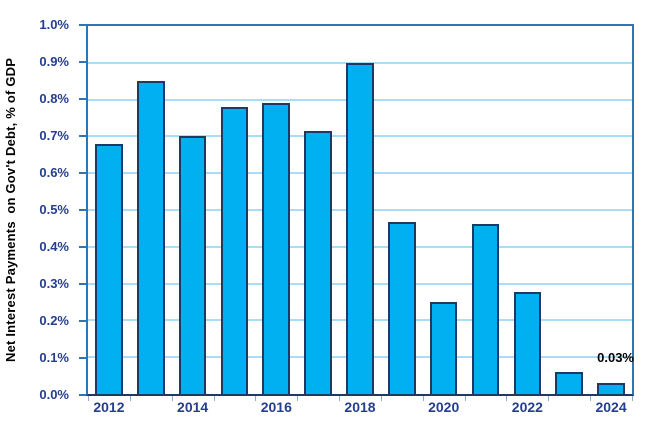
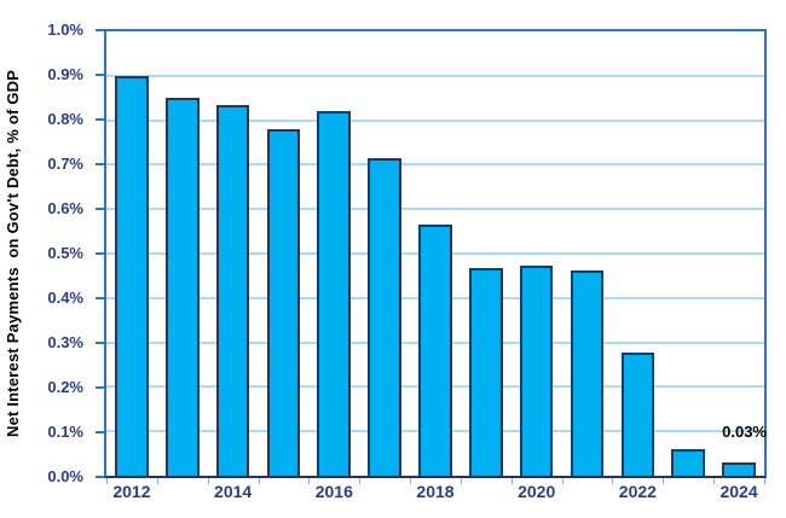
2012: 0.68% -> 0.90%
2014: 0.70% -> 0.83%
2016: 0.79% -> 0.82%
2018: 0.90% -> 0.56%
2020: 0.25% -> 0.47%
